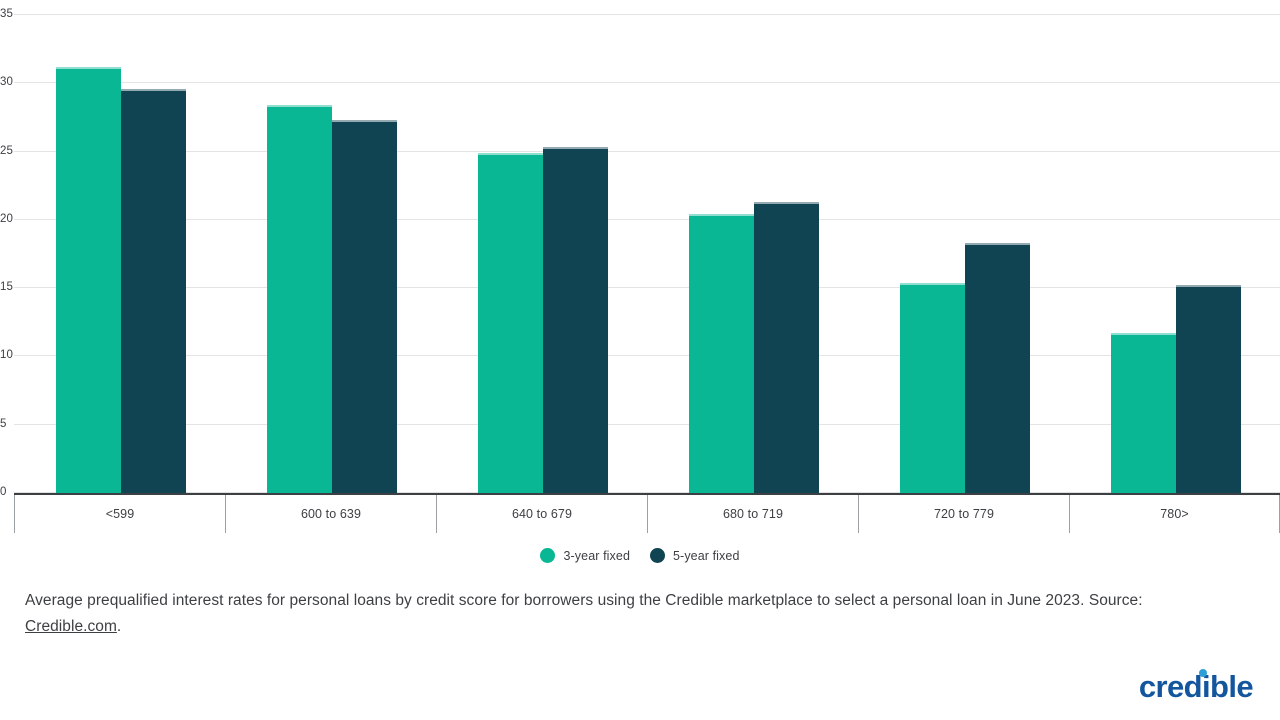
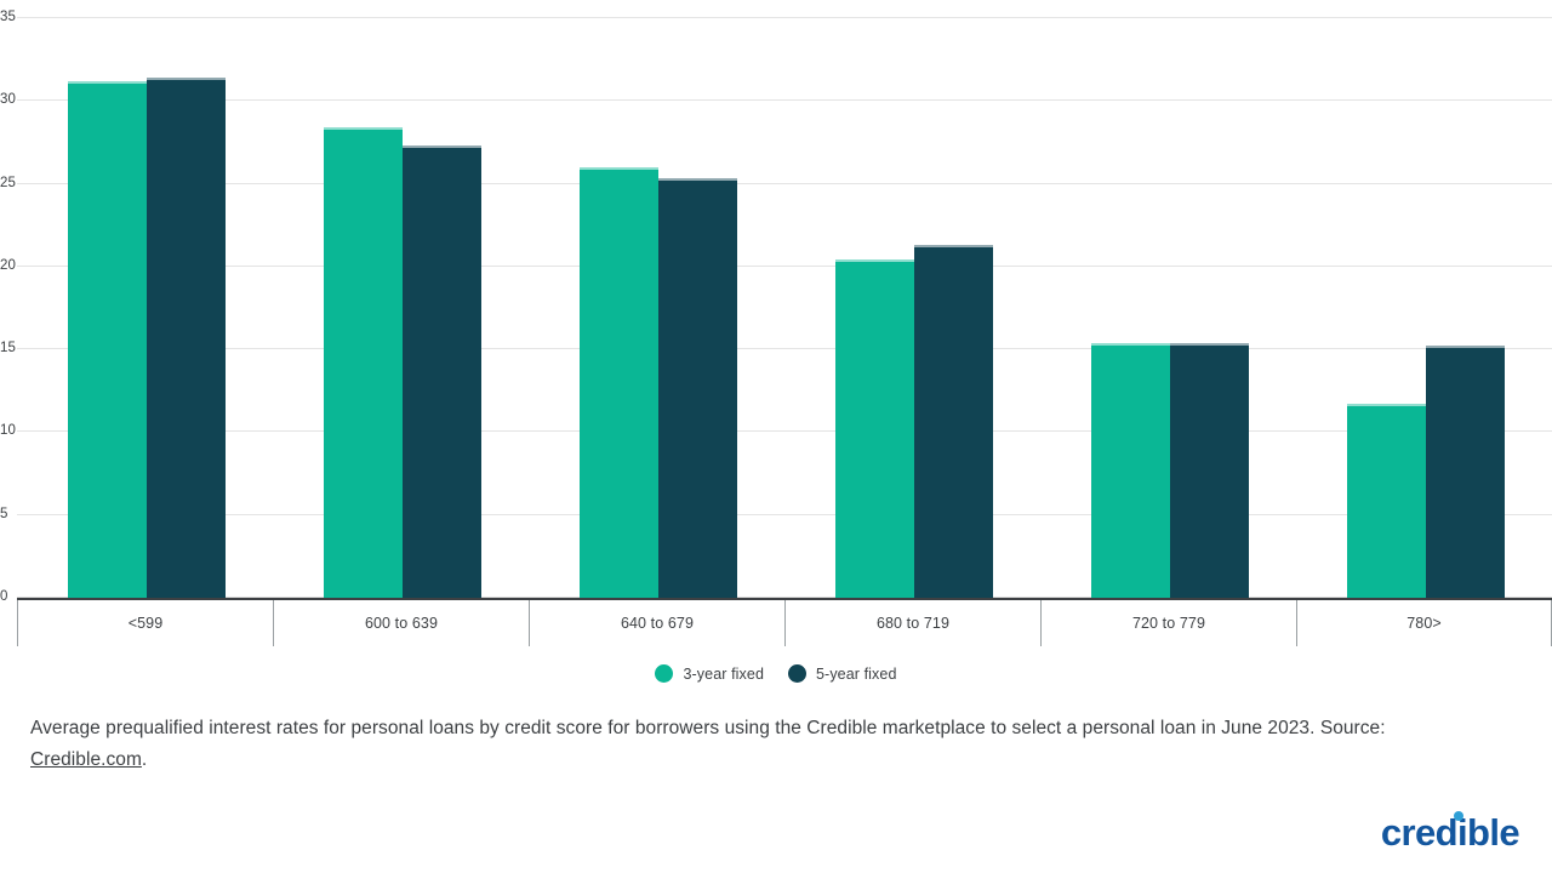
5-year fixed/<599: 29.6 -> 31.4
3-year fixed/640 to 679: 24.9 -> 26.0
5-year fixed/720 to 779: 18.3 -> 15.4
